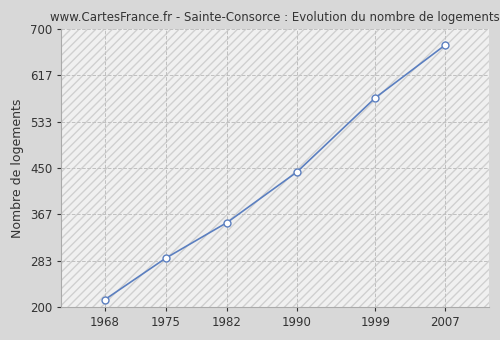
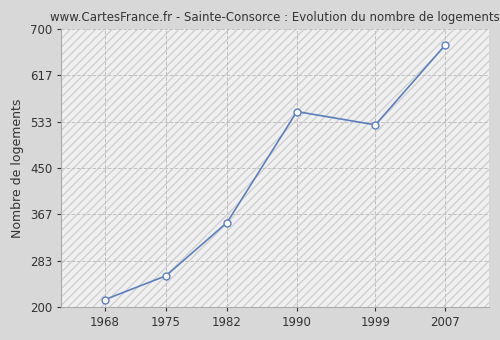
1975: 288 -> 256
1990: 443 -> 552
1999: 577 -> 528
